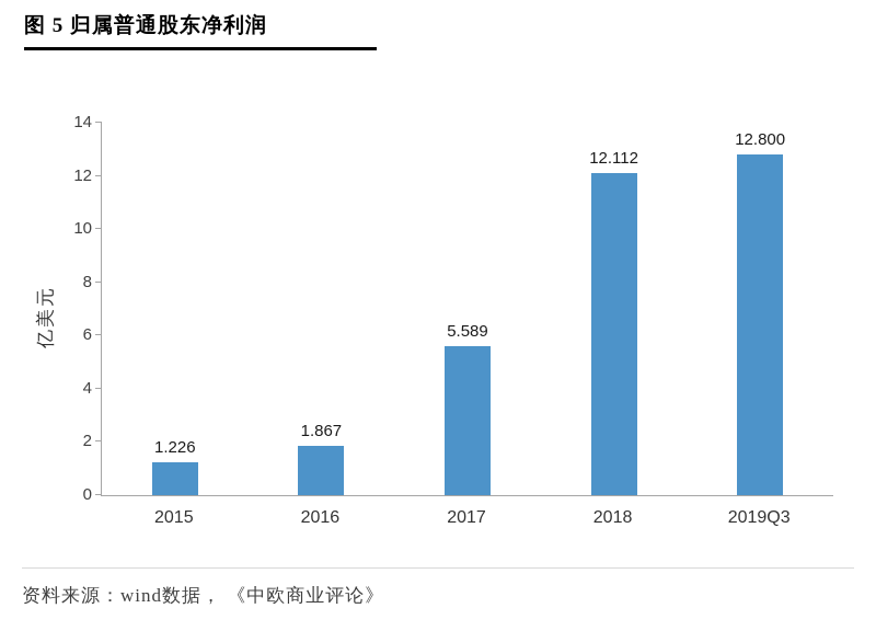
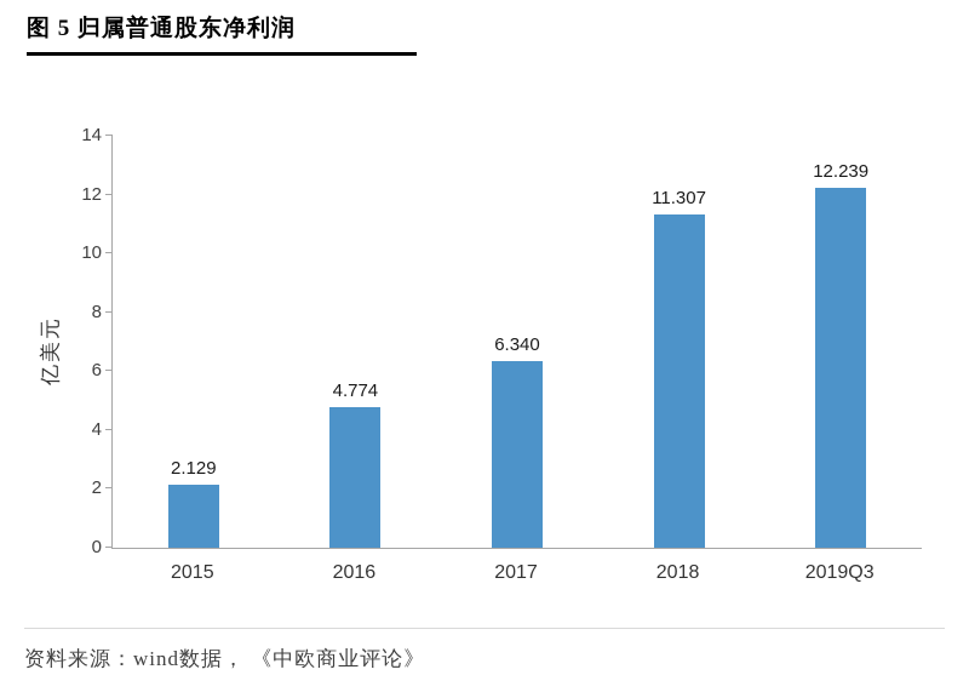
2015: 1.226 -> 2.129
2016: 1.867 -> 4.774
2017: 5.589 -> 6.340
2018: 12.112 -> 11.307
2019Q3: 12.800 -> 12.239
